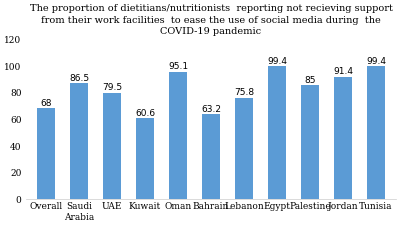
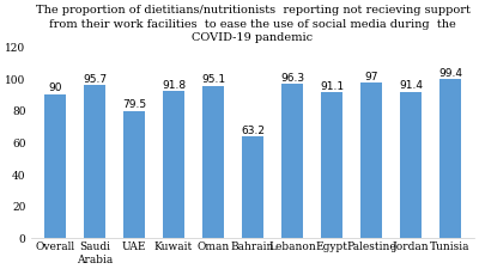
Overall: 68 -> 90
Saudi Arabia: 86.5 -> 95.7
Kuwait: 60.6 -> 91.8
Lebanon: 75.8 -> 96.3
Egypt: 99.4 -> 91.1
Palestine: 85 -> 97
